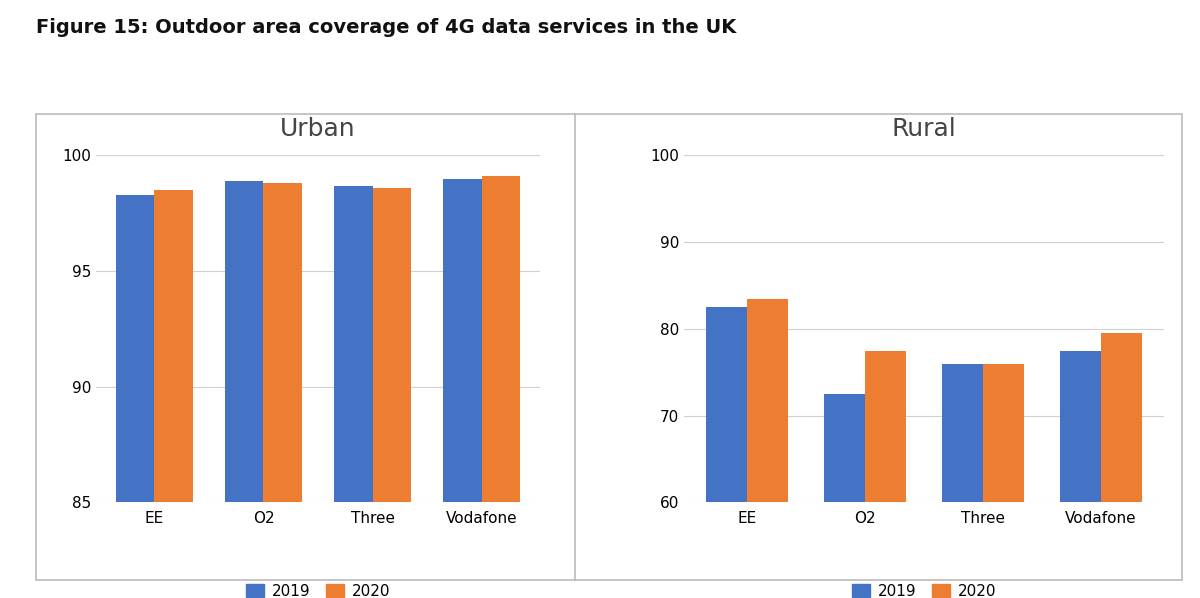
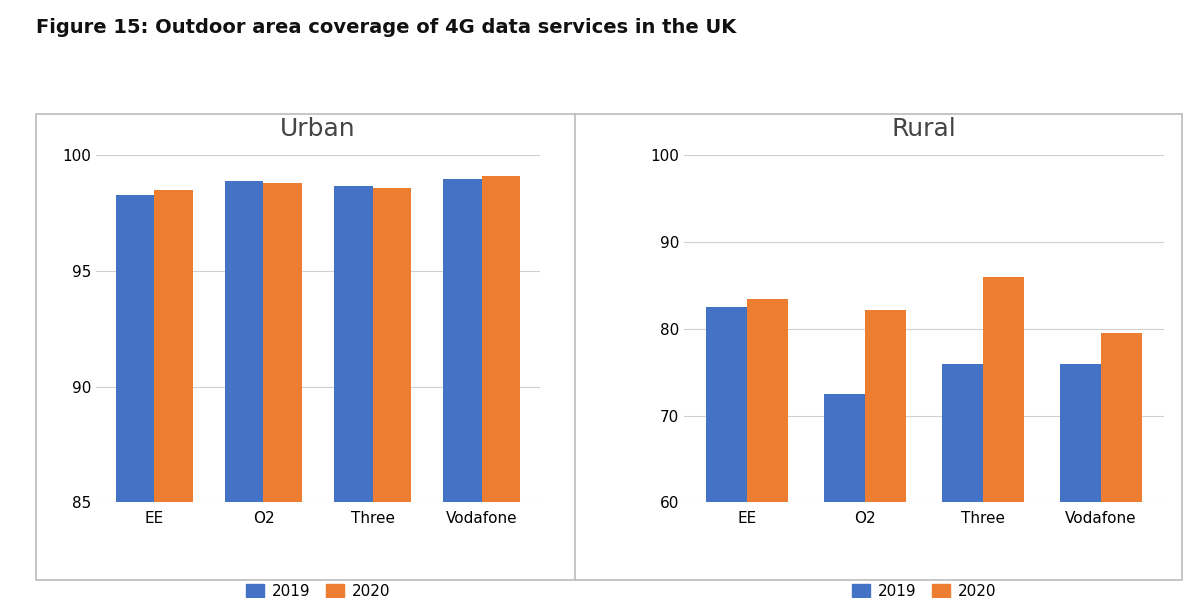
Rural/2020/O2: 77.5 -> 82.2
Rural/2020/Three: 76.0 -> 86.0
Rural/2019/Vodafone: 77.5 -> 76.0
